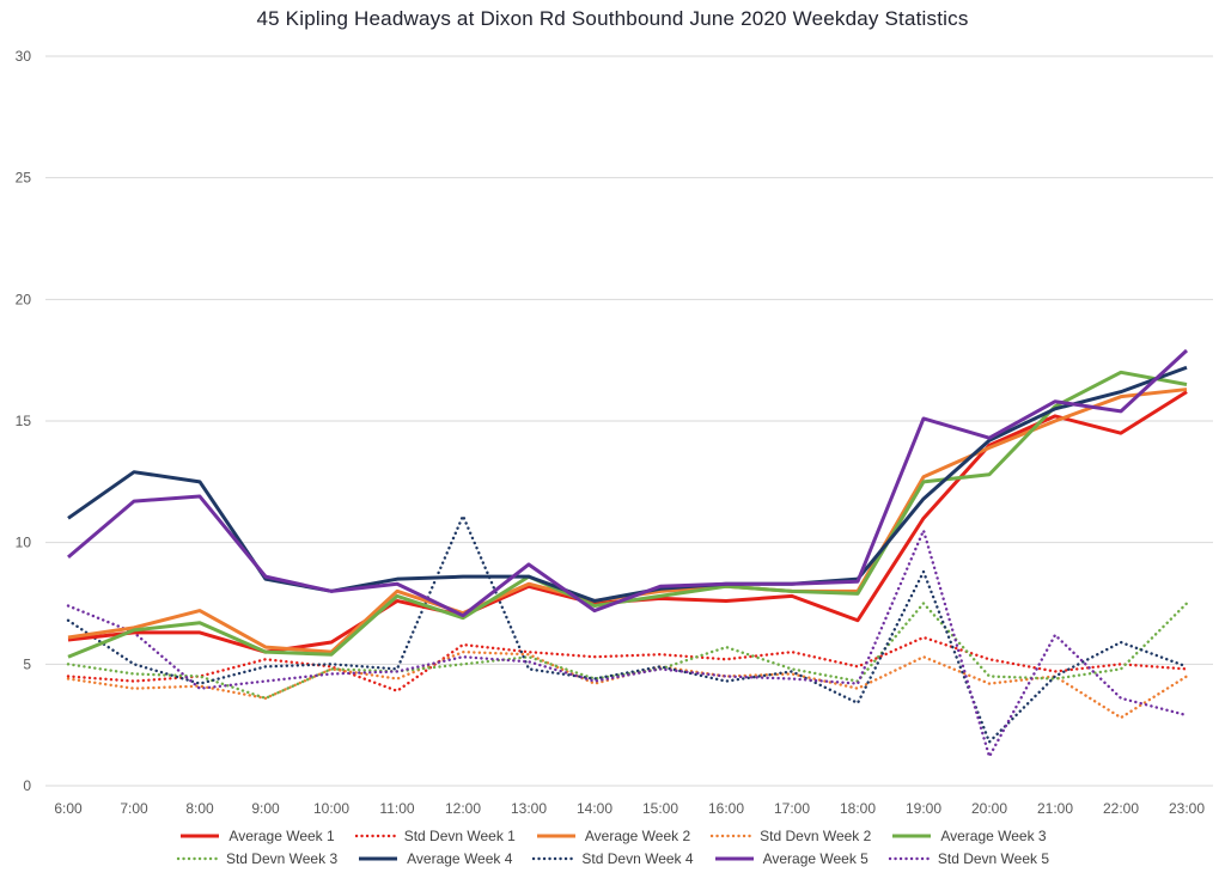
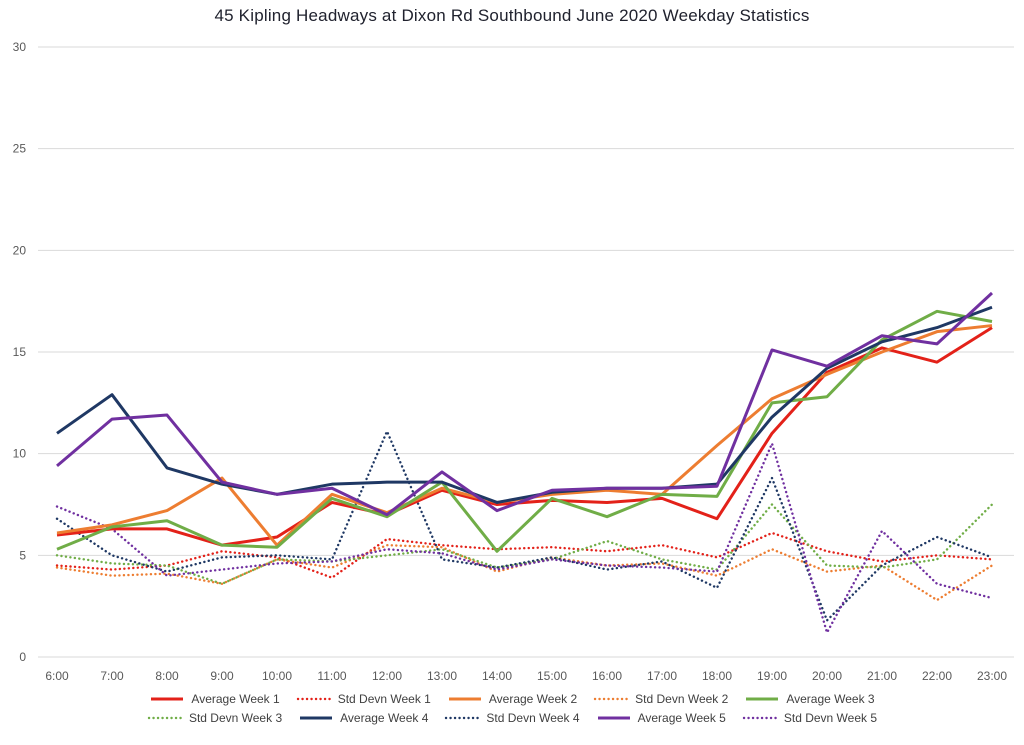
Average Week 4/8:00: 12.5 -> 9.3
Average Week 2/9:00: 5.7 -> 8.8
Average Week 3/14:00: 7.4 -> 5.2
Average Week 3/16:00: 8.2 -> 6.9
Average Week 2/18:00: 8.0 -> 10.4
